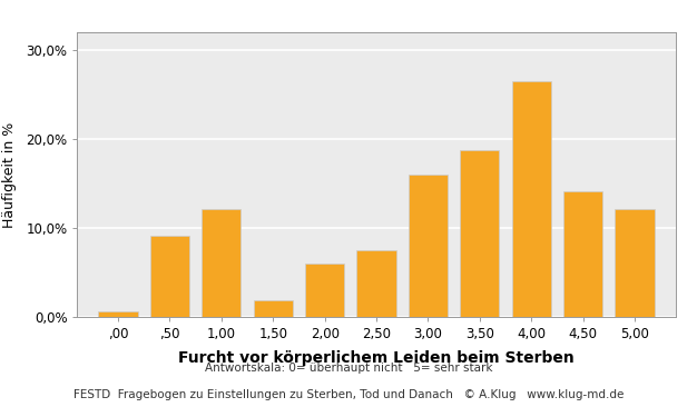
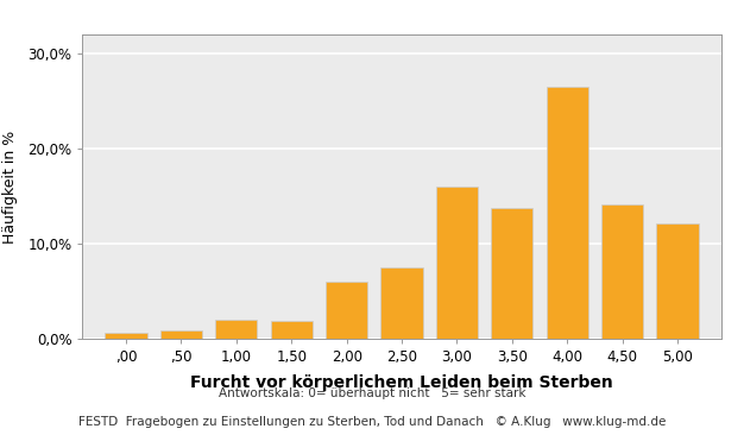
,50: 9,2% -> 0,9%
1,00: 12,2% -> 2,0%
3,50: 18,8% -> 13,8%
